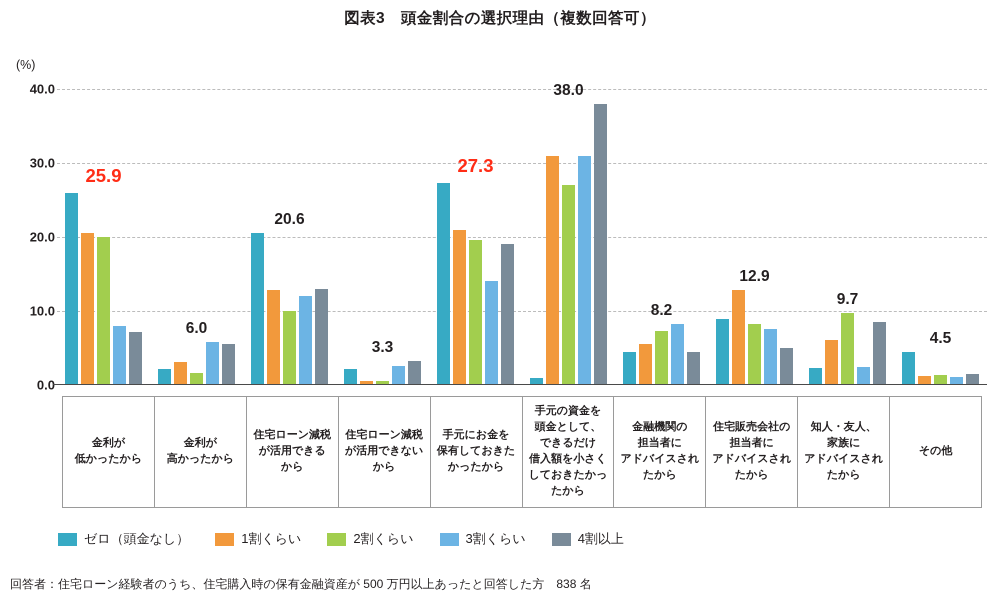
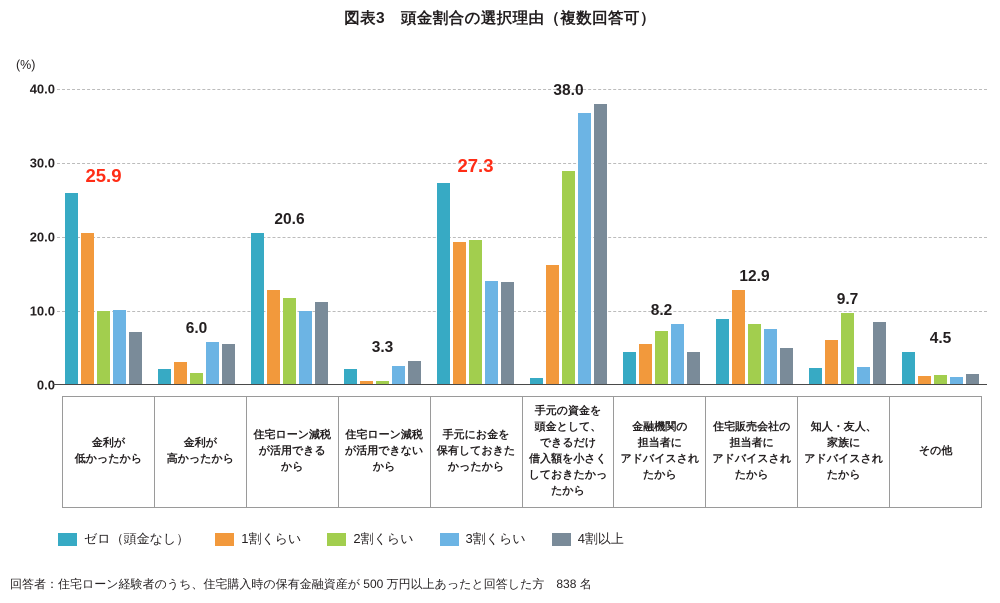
2割くらい/金利が 低かったから: 20 -> 10
3割くらい/金利が 低かったから: 8 -> 10
2割くらい/住宅ローン減税 が活用できる から: 10 -> 12
3割くらい/住宅ローン減税 が活用できる から: 12 -> 10
4割以上/住宅ローン減税 が活用できる から: 13 -> 11
1割くらい/手元にお金を 保有しておきた かったから: 21 -> 19
4割以上/手元にお金を 保有しておきた かったから: 19 -> 14
1割くらい/手元の資金を 頭金として、 できるだけ 借入額を小さく しておきたかっ たから: 31 -> 16
2割くらい/手元の資金を 頭金として、 できるだけ 借入額を小さく しておきたかっ たから: 27 -> 29
3割くらい/手元の資金を 頭金として、 できるだけ 借入額を小さく しておきたかっ たから: 31 -> 37
